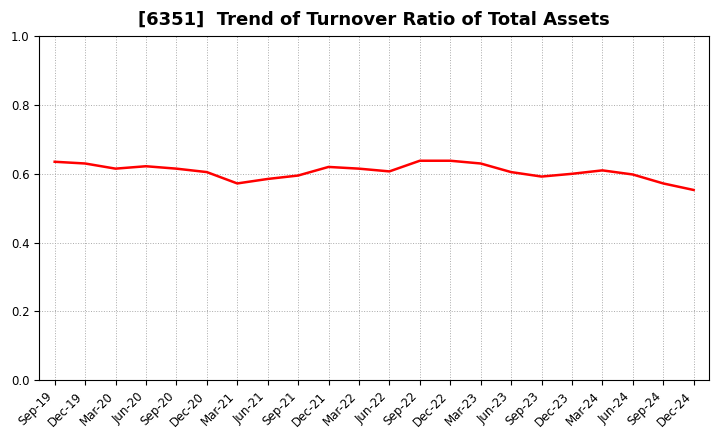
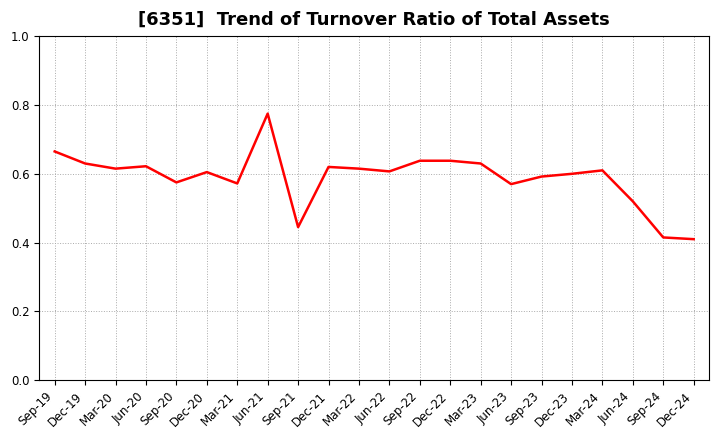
Sep-19: 0.635 -> 0.665
Sep-20: 0.615 -> 0.575
Jun-21: 0.585 -> 0.775
Sep-21: 0.595 -> 0.445
Jun-23: 0.605 -> 0.570
Jun-24: 0.598 -> 0.520
Sep-24: 0.572 -> 0.415
Dec-24: 0.553 -> 0.410
